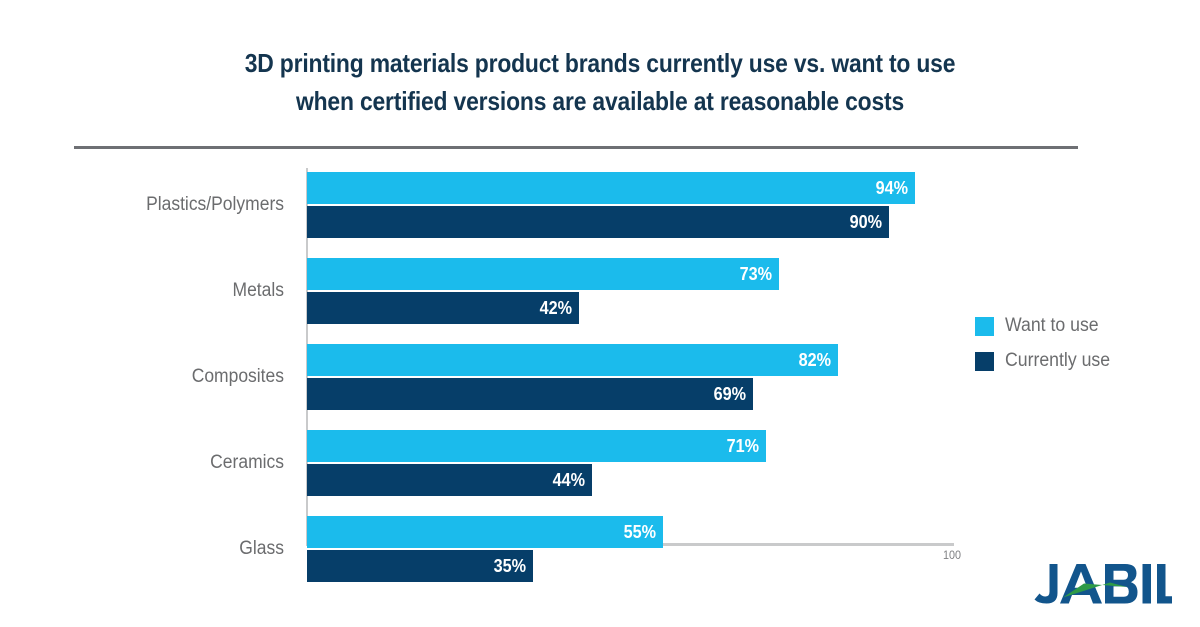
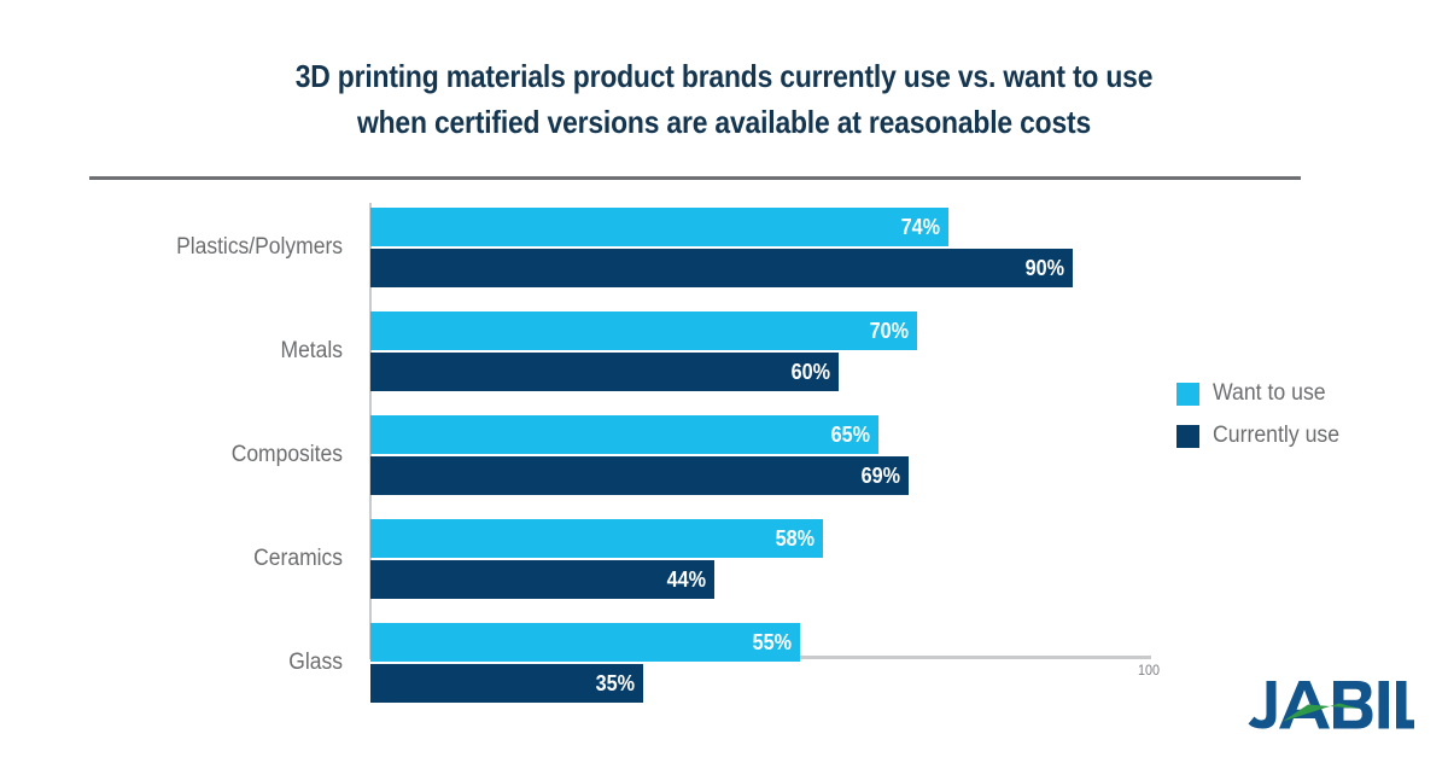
Want to use/Plastics/Polymers: 94% -> 74%
Want to use/Metals: 73% -> 70%
Currently use/Metals: 42% -> 60%
Want to use/Composites: 82% -> 65%
Want to use/Ceramics: 71% -> 58%
